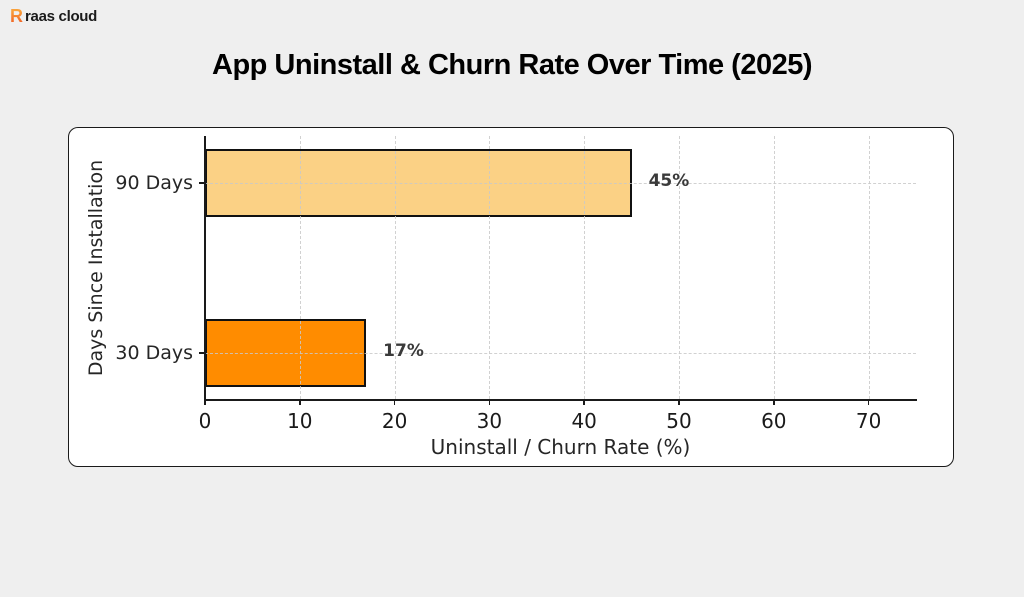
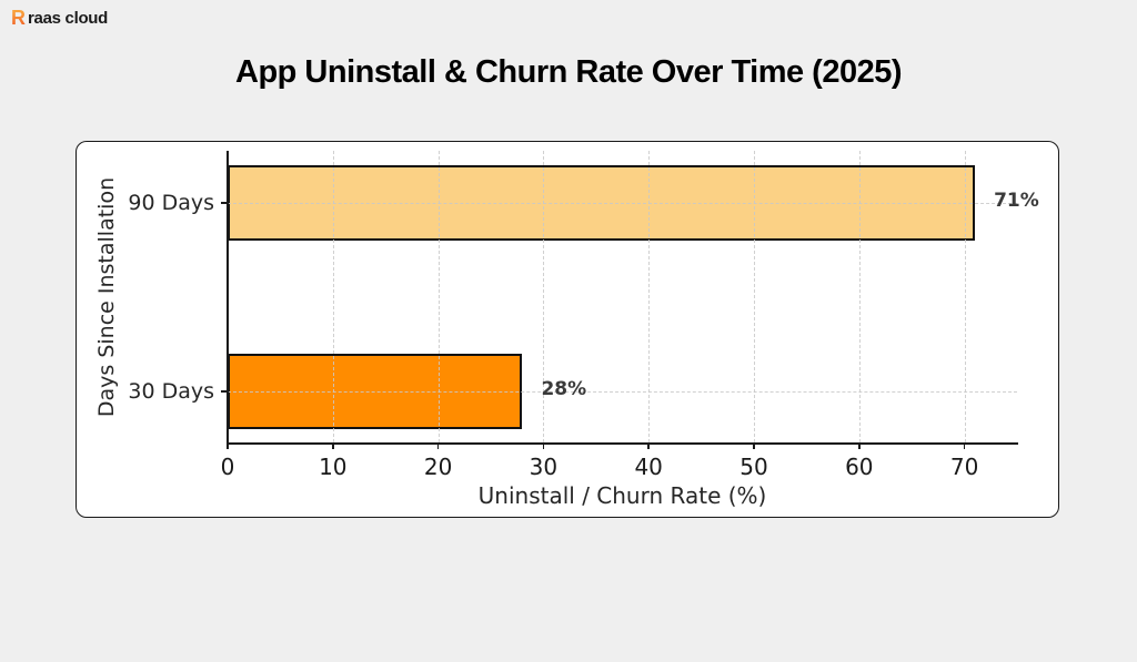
90 Days: 45% -> 71%
30 Days: 17% -> 28%
